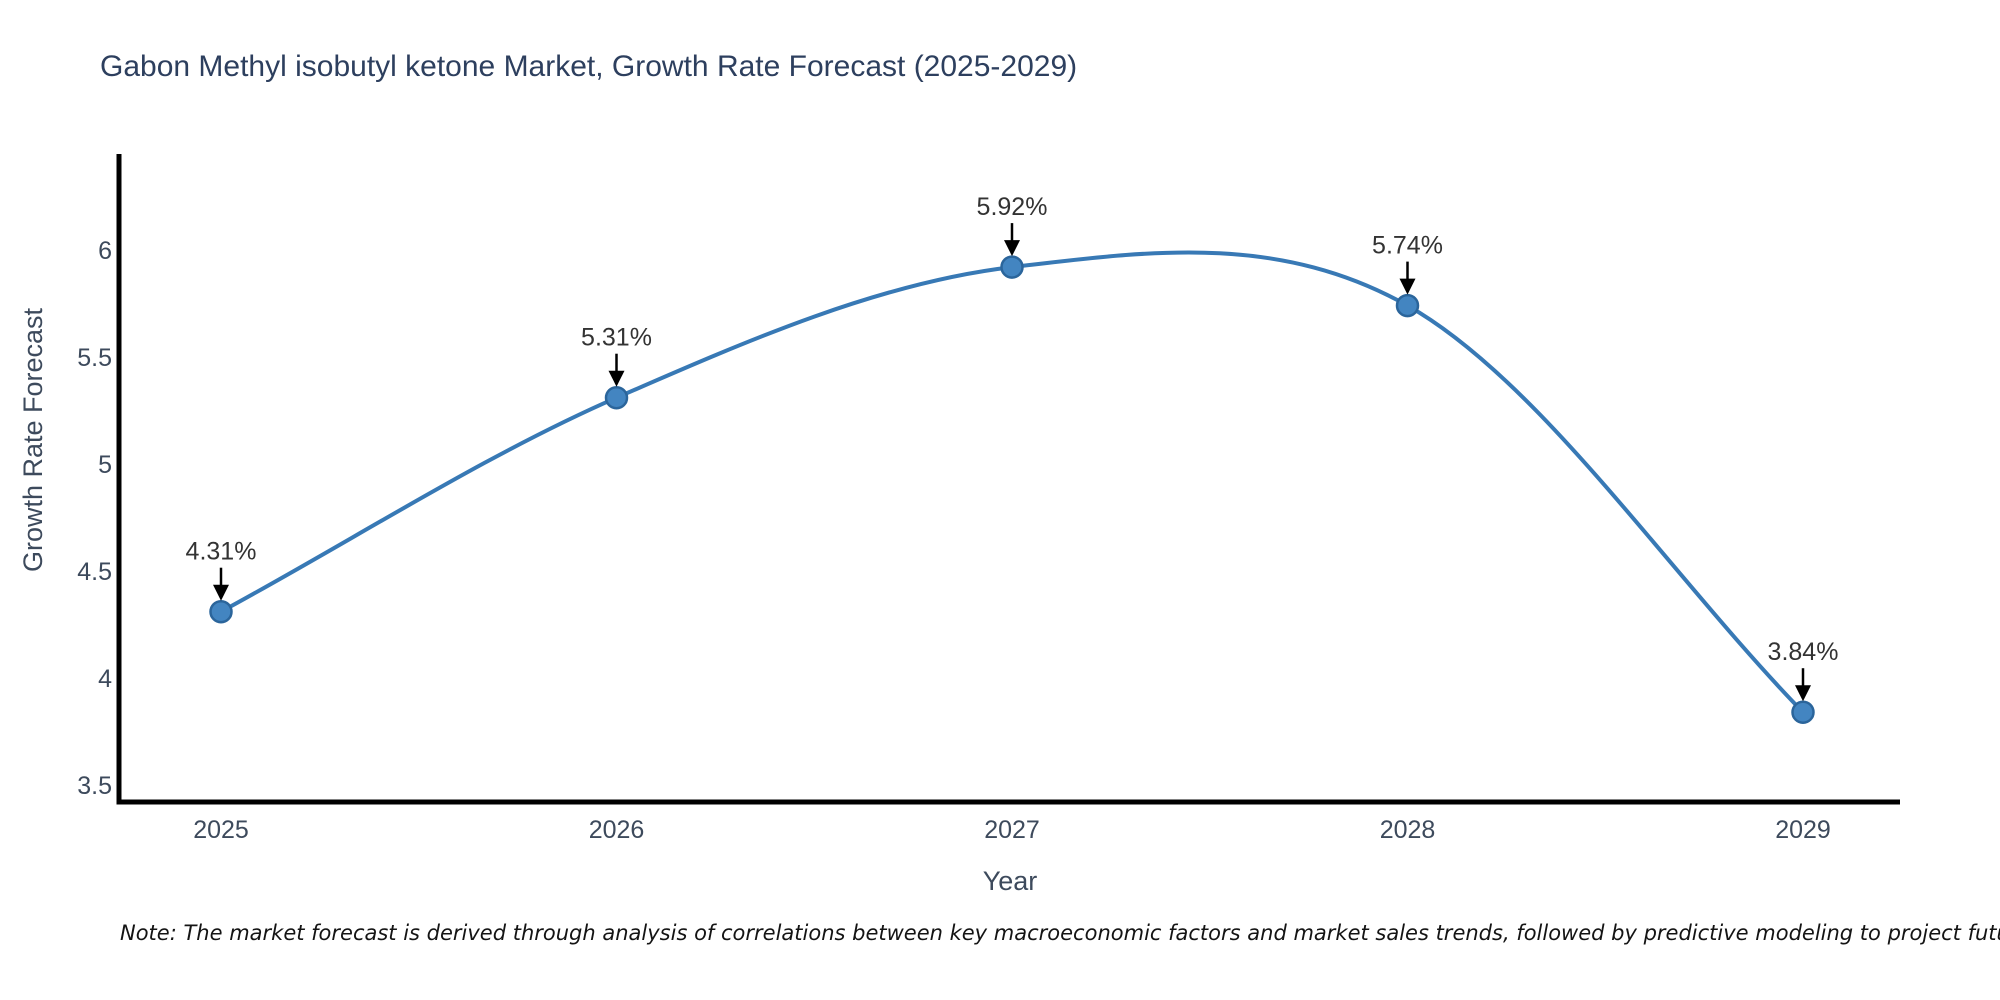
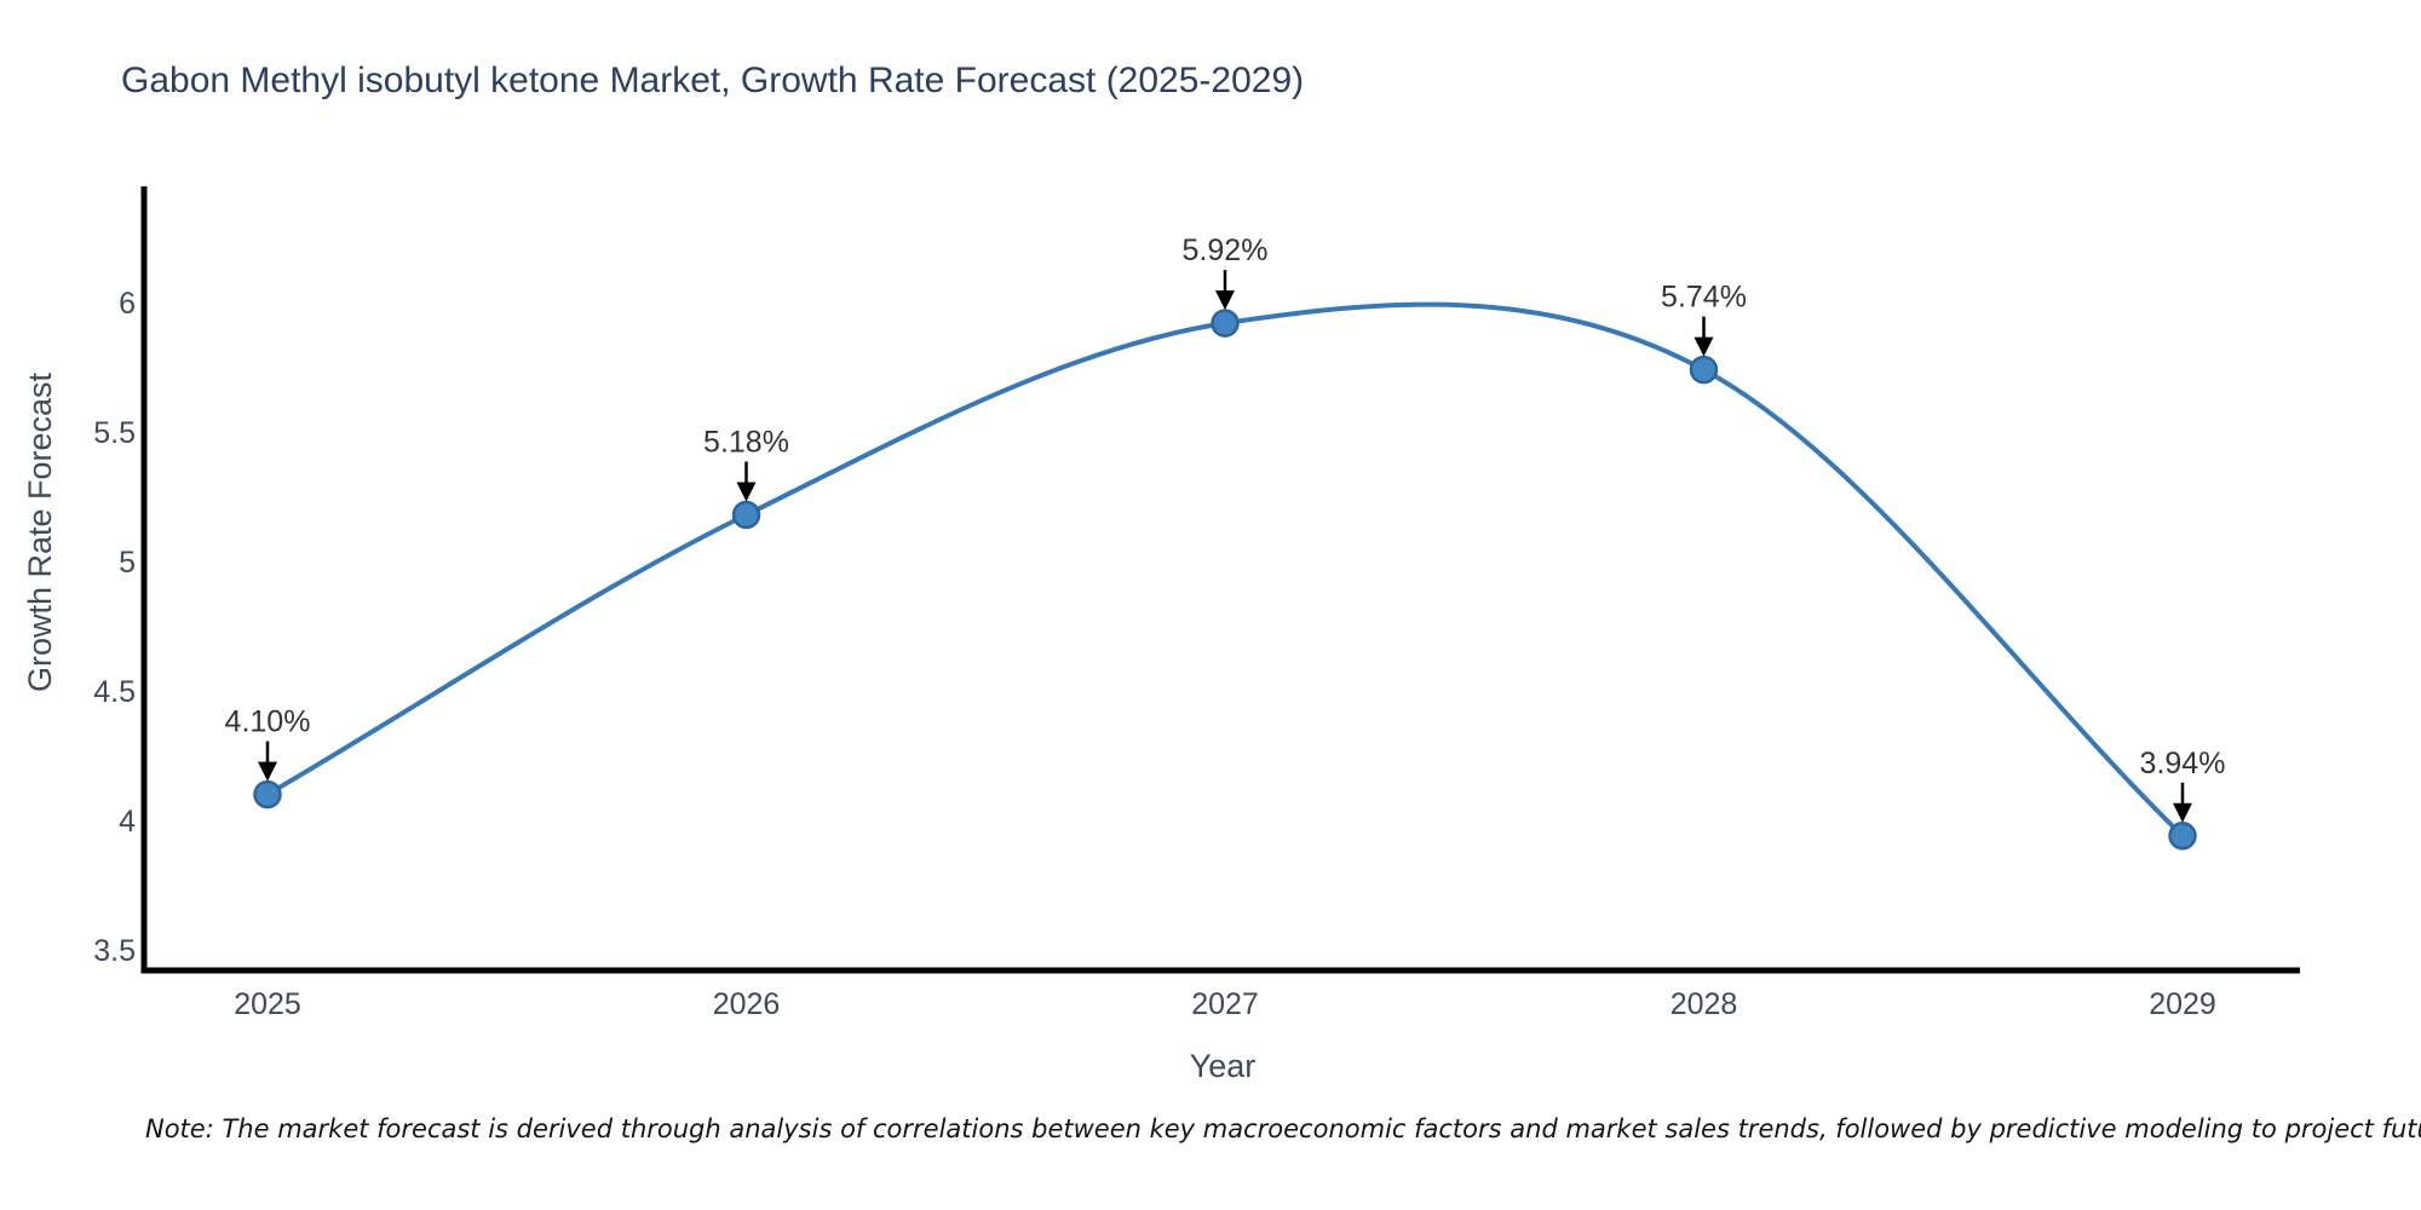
2025: 4.31% -> 4.10%
2026: 5.31% -> 5.18%
2029: 3.84% -> 3.94%
